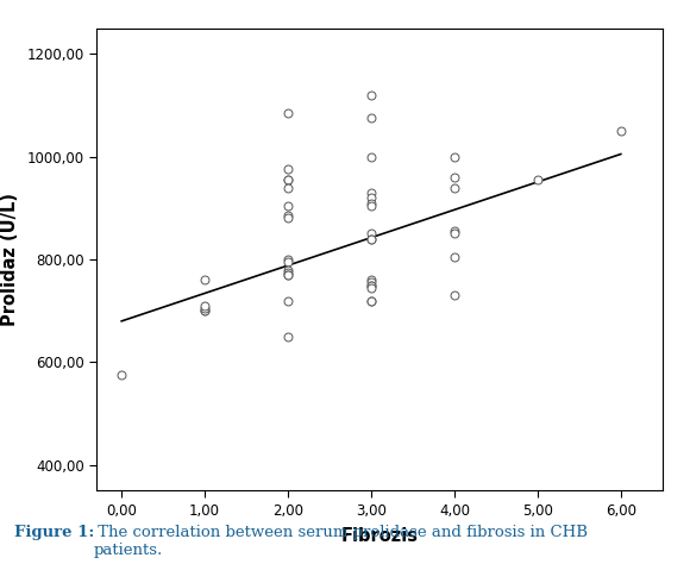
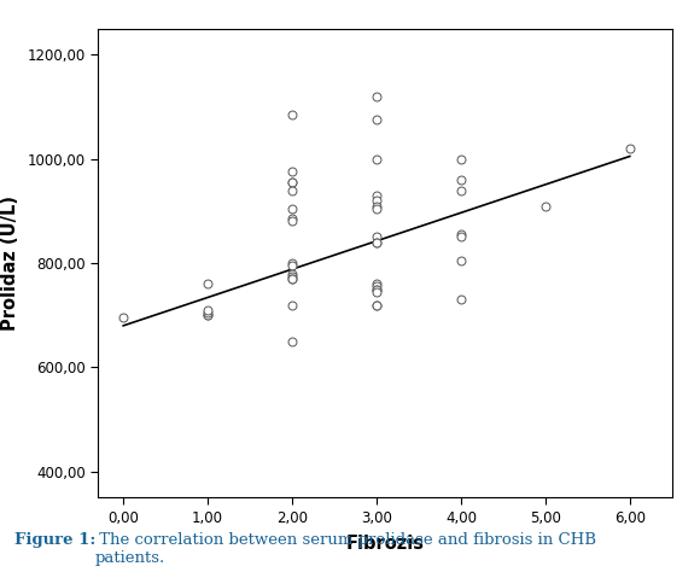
0,00: 575 -> 695
5,00: 955 -> 910
6,00: 1050 -> 1020
